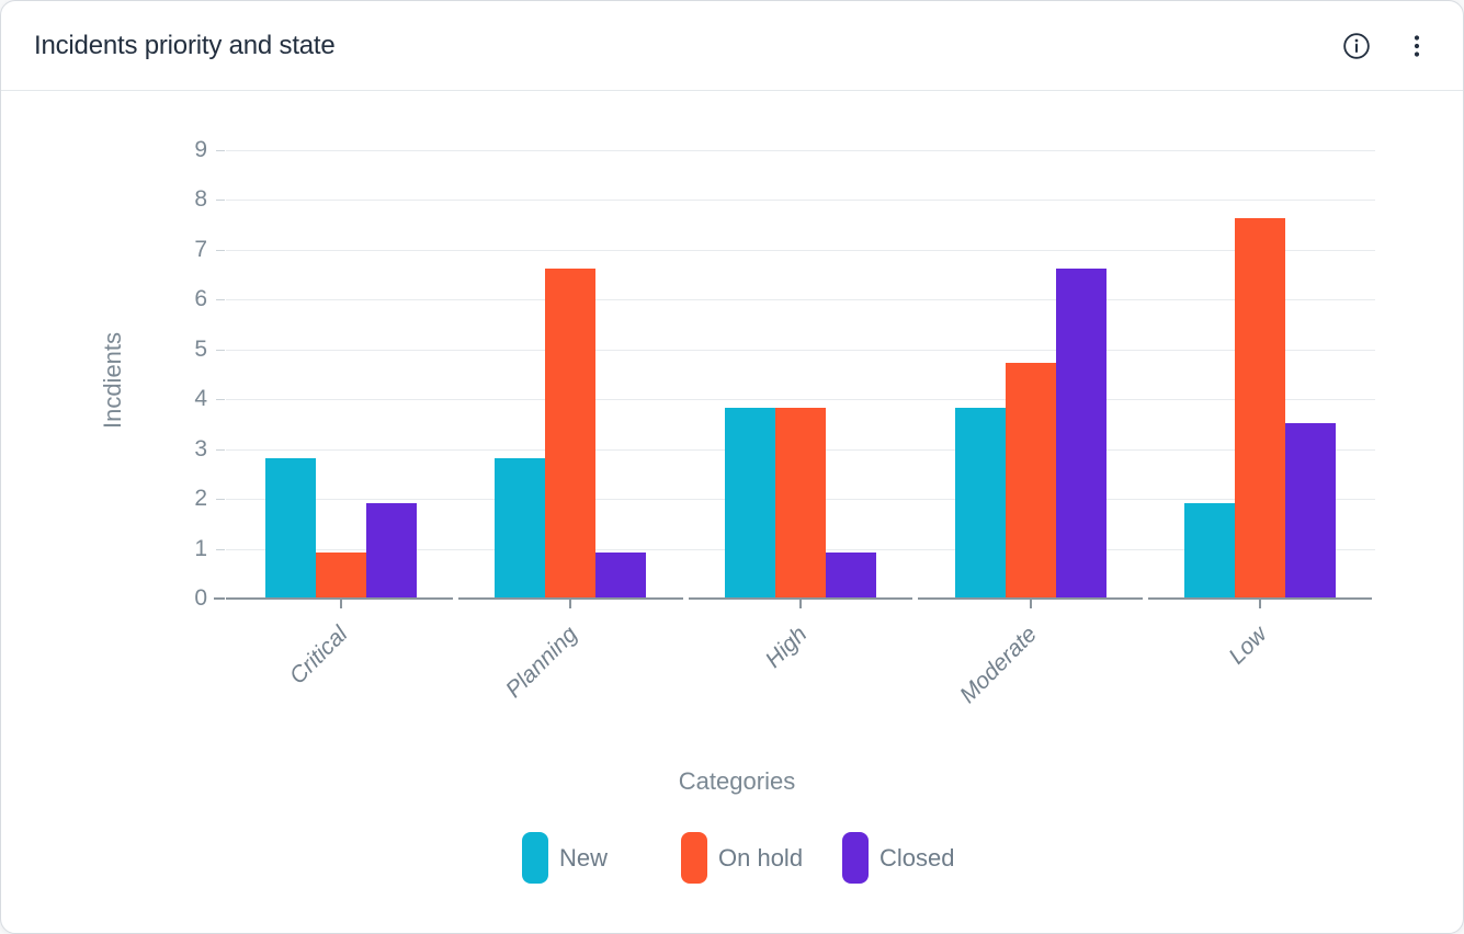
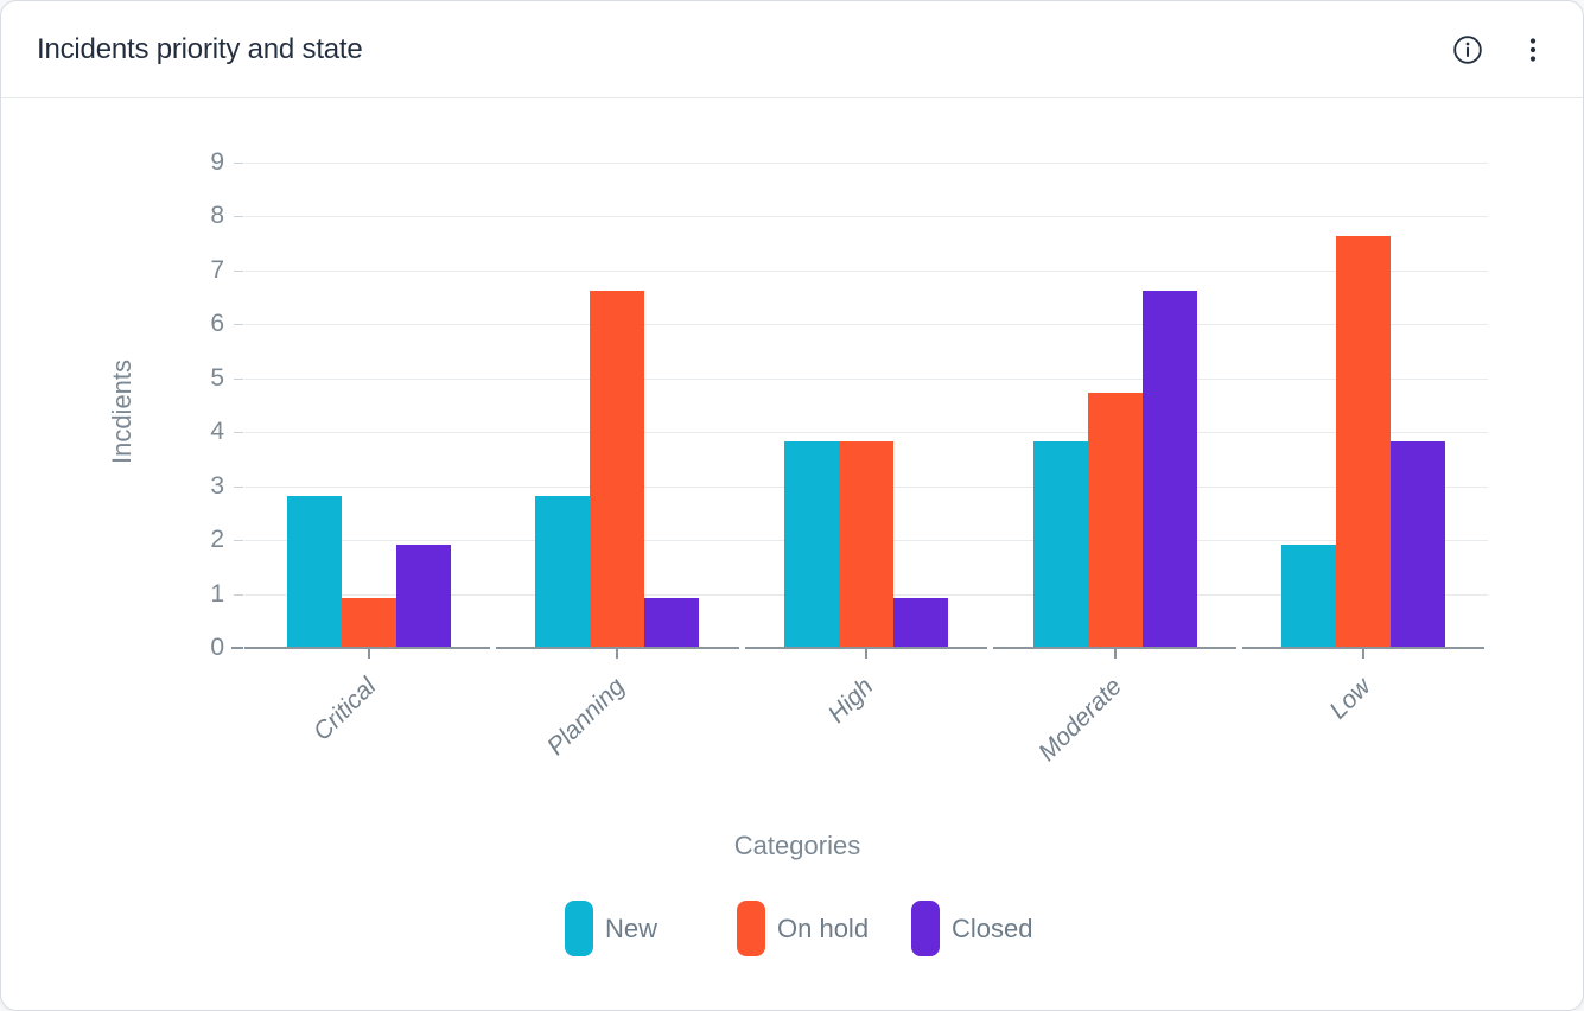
Closed/Low: 3.5 -> 3.8
